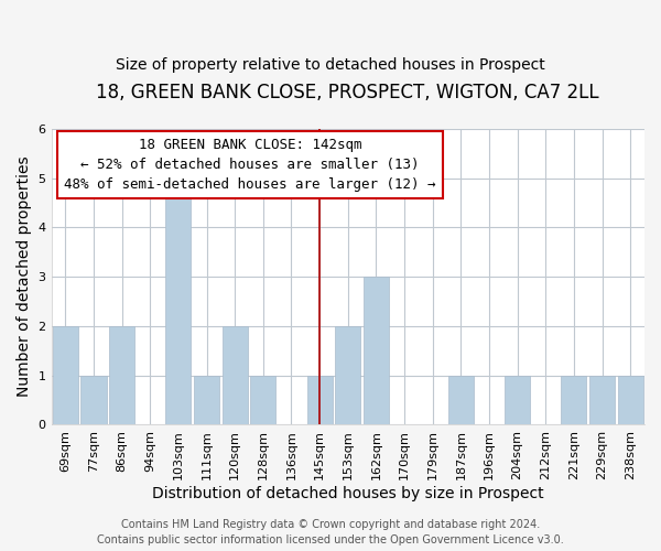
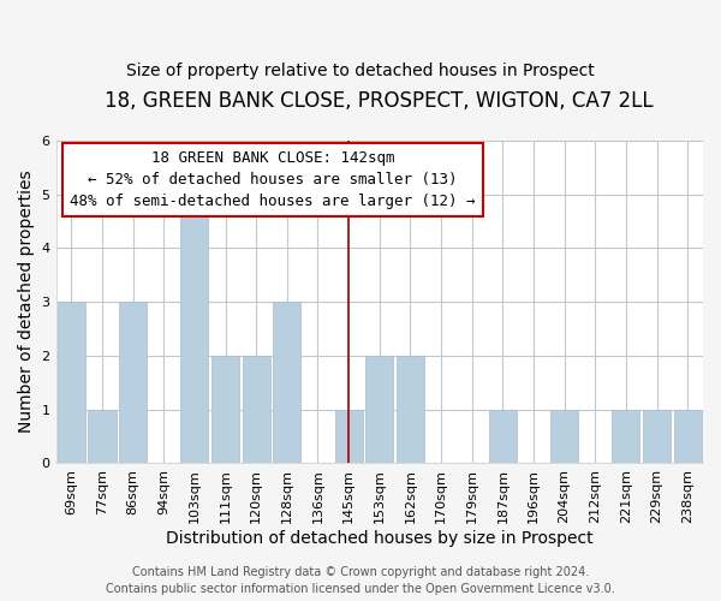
69sqm: 2 -> 3
86sqm: 2 -> 3
111sqm: 1 -> 2
128sqm: 1 -> 3
162sqm: 3 -> 2
